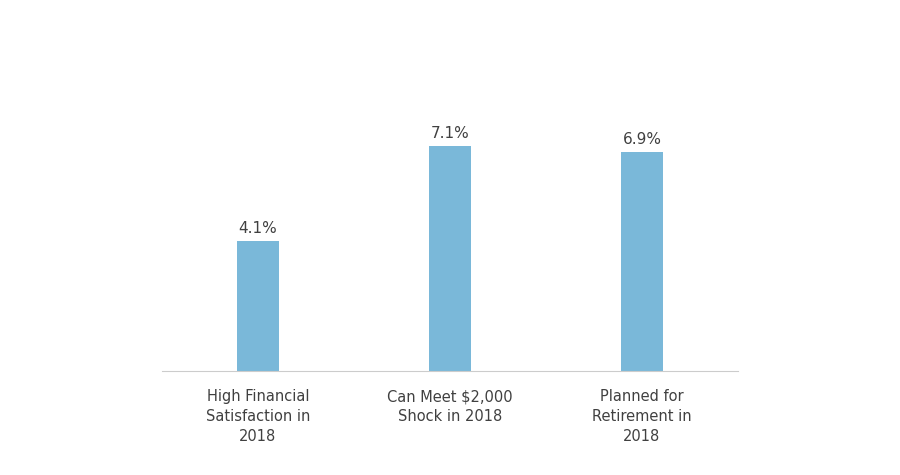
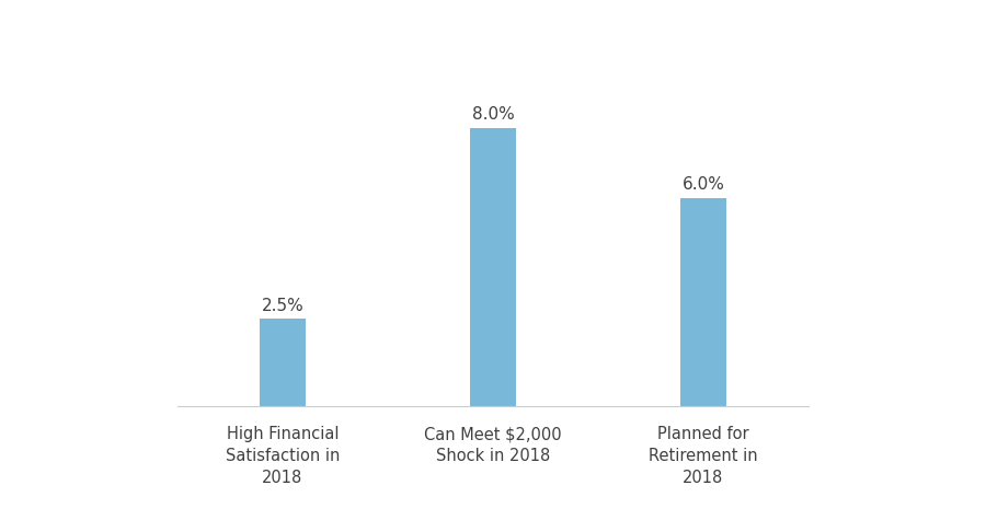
High Financial Satisfaction in 2018: 4.1% -> 2.5%
Can Meet $2,000 Shock in 2018: 7.1% -> 8.0%
Planned for Retirement in 2018: 6.9% -> 6.0%
